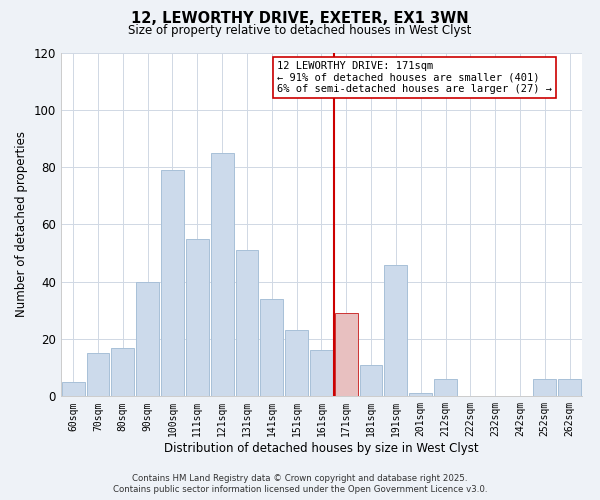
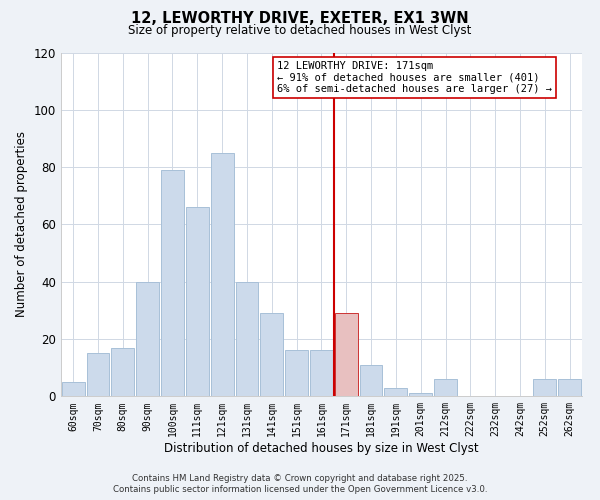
111sqm: 55 -> 66
131sqm: 51 -> 40
141sqm: 34 -> 29
151sqm: 23 -> 16
191sqm: 46 -> 3
